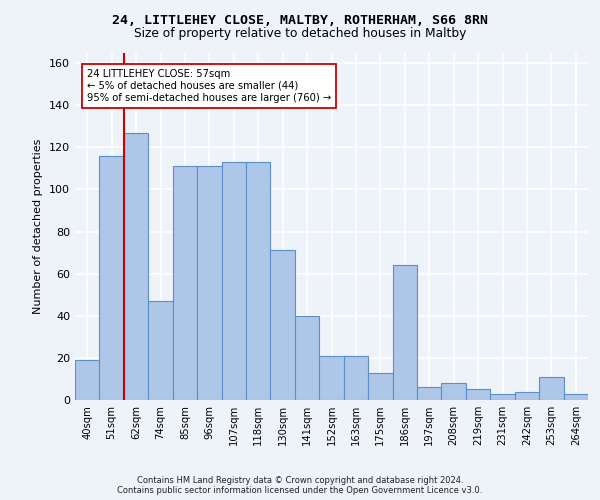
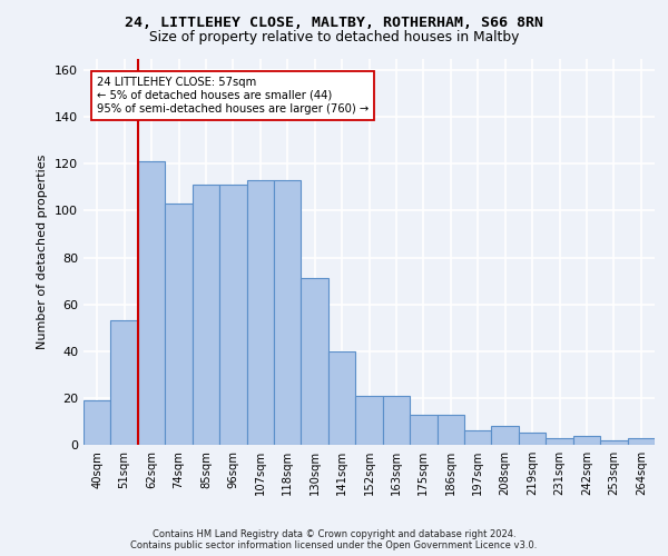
51sqm: 116 -> 53
62sqm: 127 -> 121
74sqm: 47 -> 103
186sqm: 64 -> 13
253sqm: 11 -> 2
